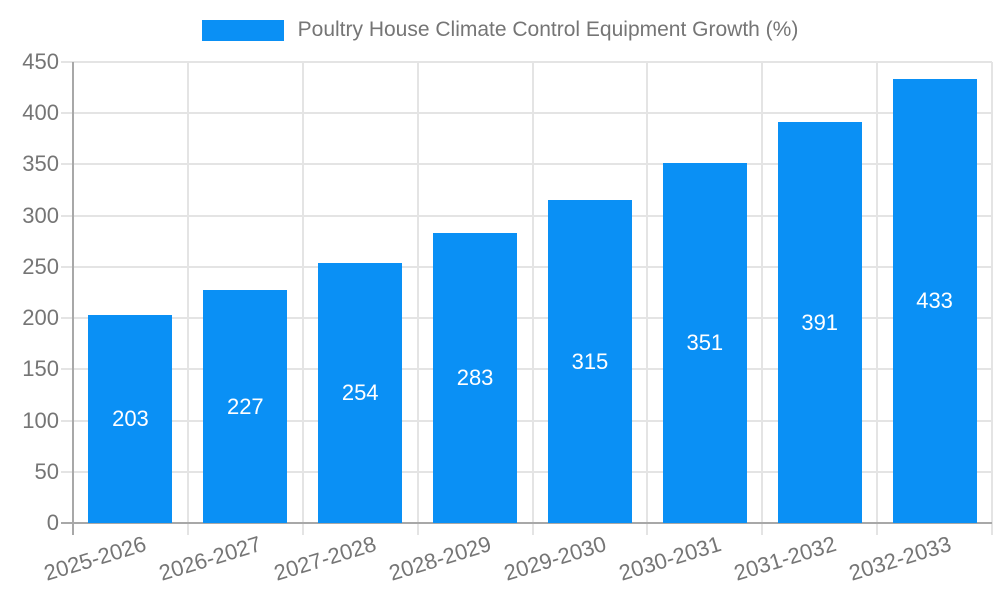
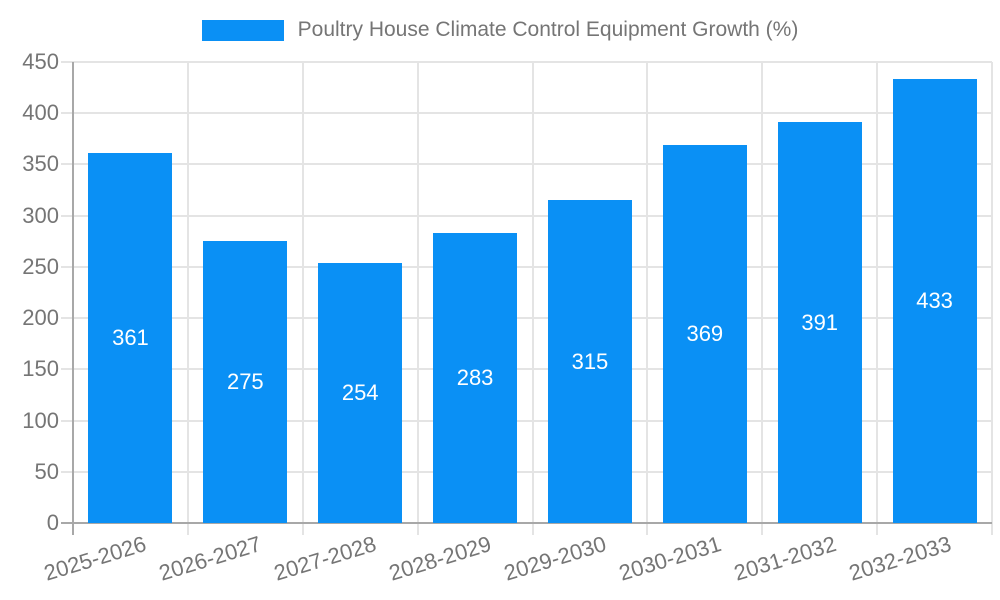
2025-2026: 203 -> 361
2026-2027: 227 -> 275
2030-2031: 351 -> 369
